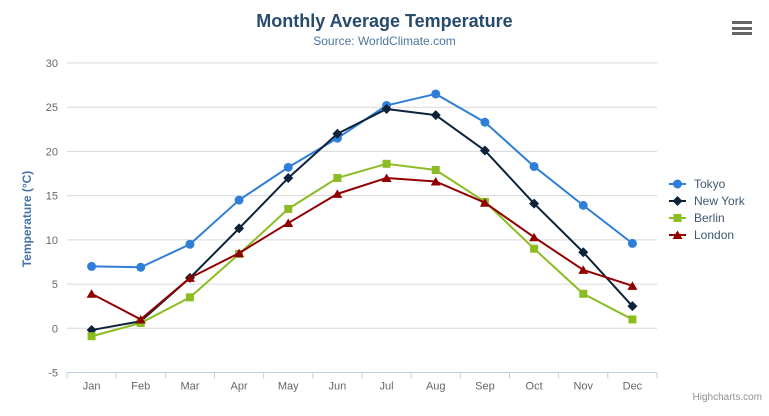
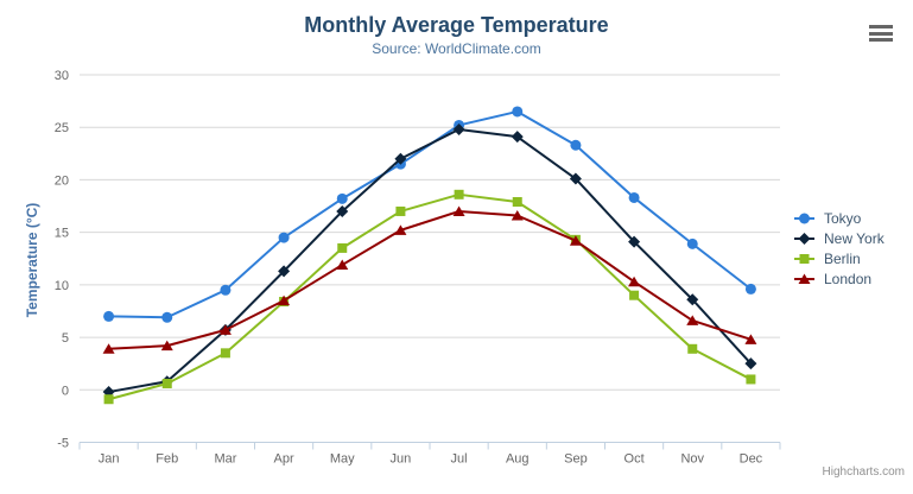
London/Feb: 1 -> 4
